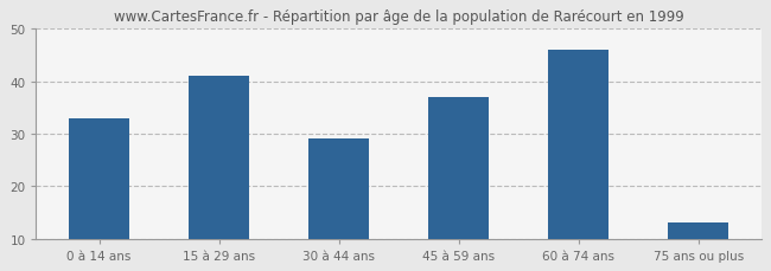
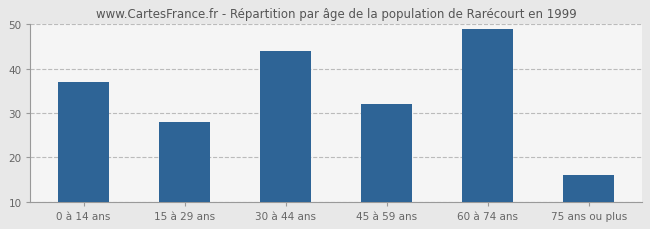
0 à 14 ans: 33 -> 37
15 à 29 ans: 41 -> 28
30 à 44 ans: 29 -> 44
45 à 59 ans: 37 -> 32
60 à 74 ans: 46 -> 49
75 ans ou plus: 13 -> 16
